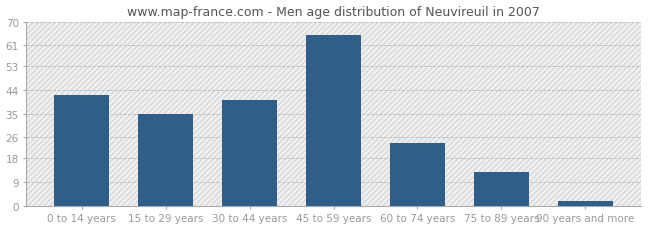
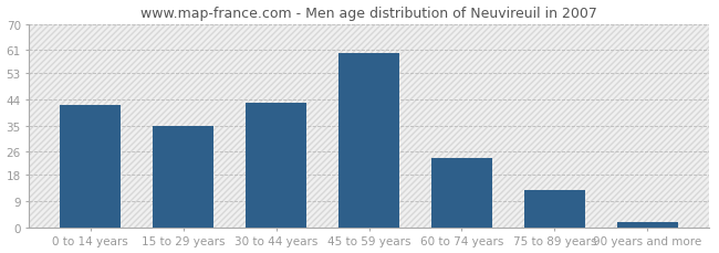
30 to 44 years: 40 -> 43
45 to 59 years: 65 -> 60
